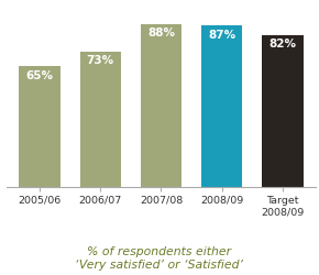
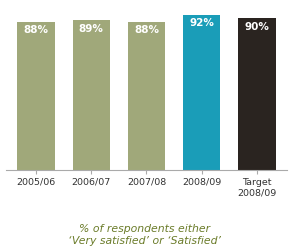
2005/06: 65% -> 88%
2006/07: 73% -> 89%
2008/09: 87% -> 92%
Target 2008/09: 82% -> 90%
